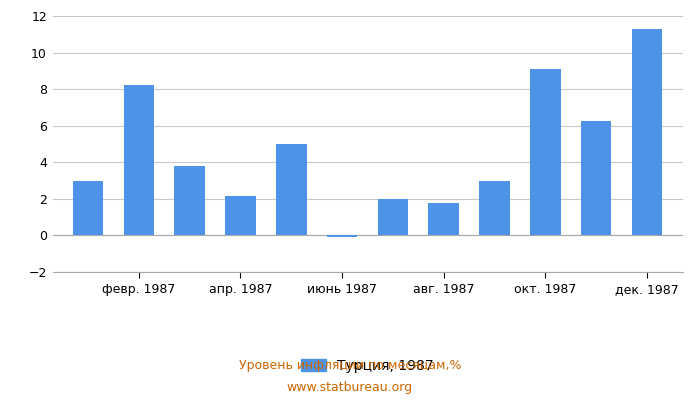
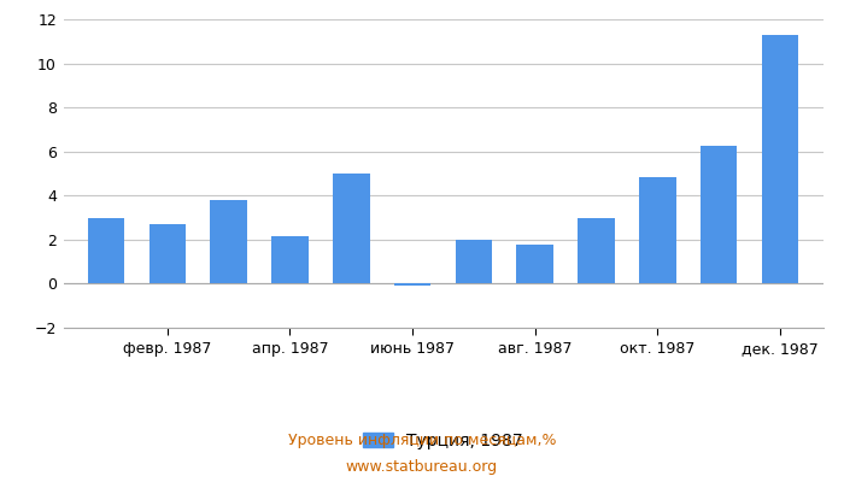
февр. 1987: 8.2 -> 2.7
окт. 1987: 9.1 -> 4.8
